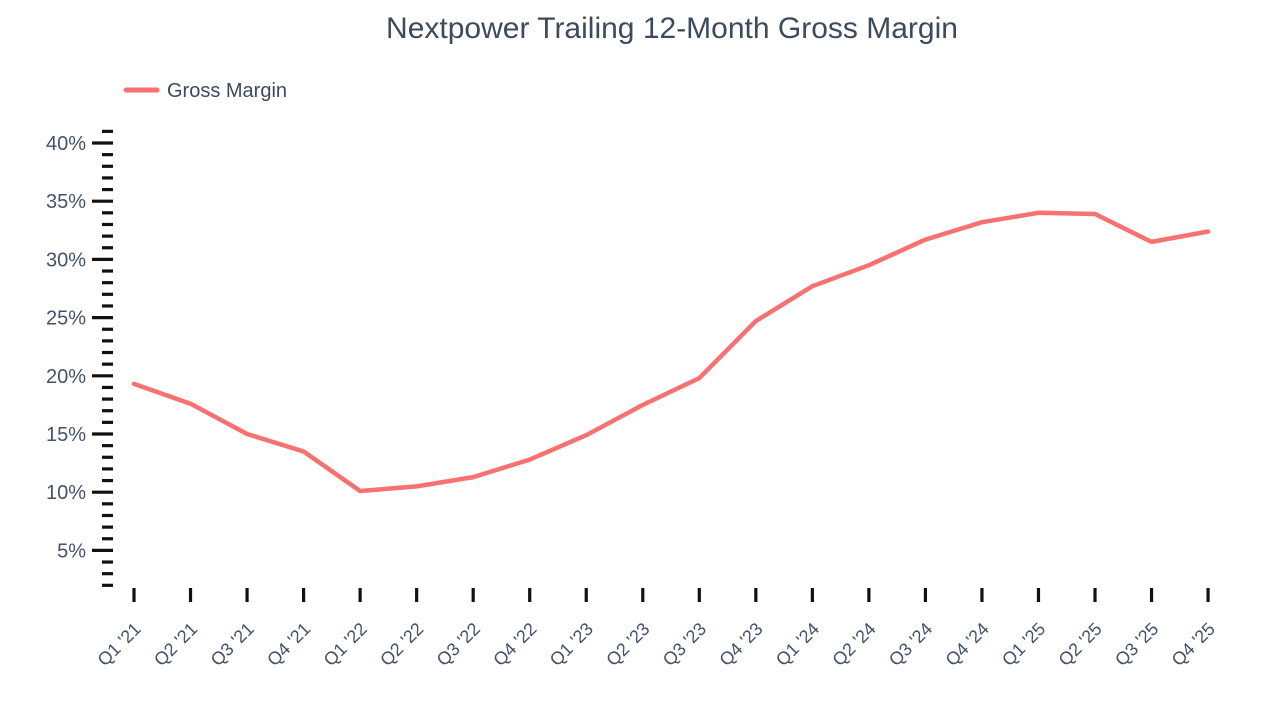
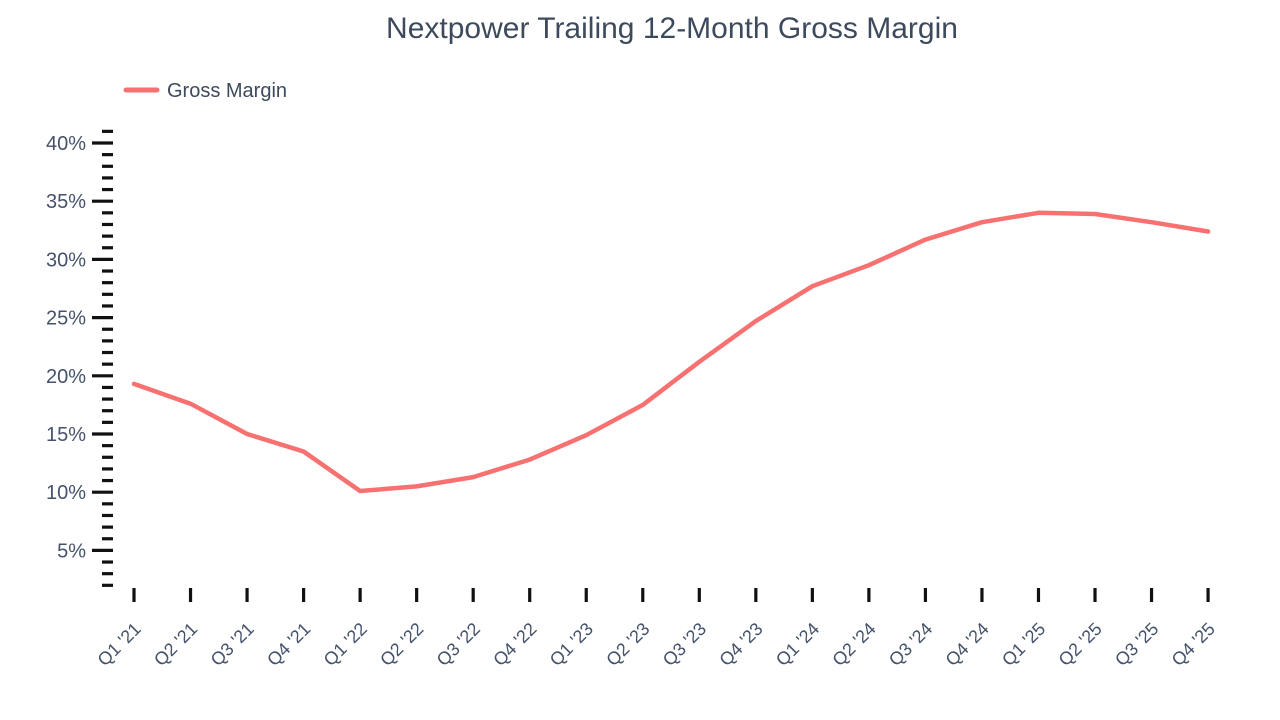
Q3 '23: 19.8% -> 21.2%
Q3 '25: 31.5% -> 33.2%
